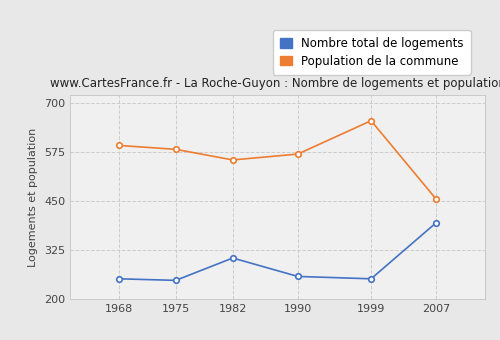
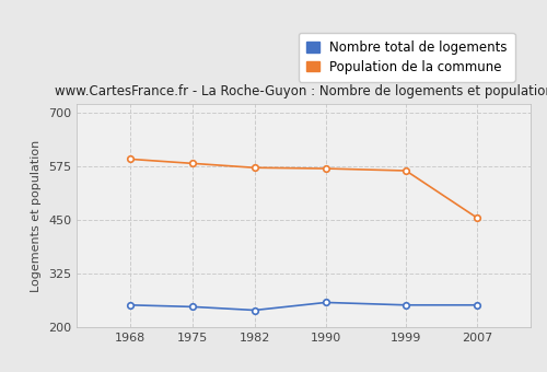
Nombre total de logements/1982: 305 -> 240
Population de la commune/1982: 555 -> 572
Population de la commune/1999: 655 -> 565
Nombre total de logements/2007: 395 -> 252
